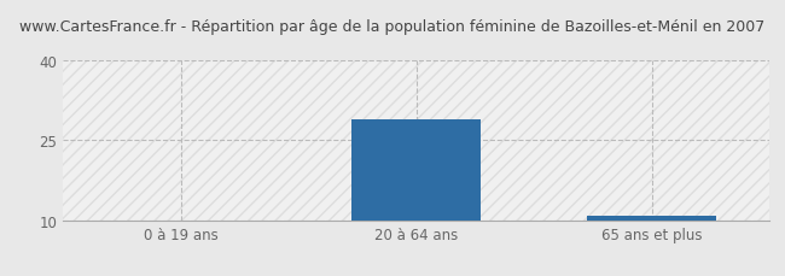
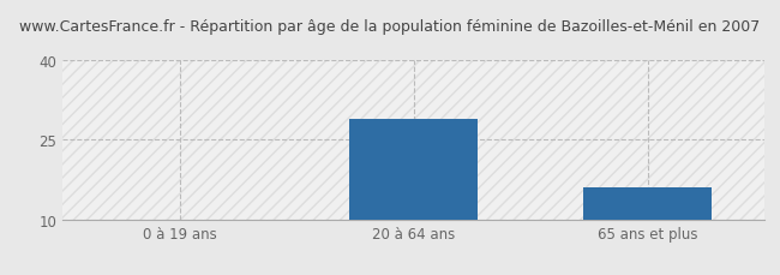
65 ans et plus: 11 -> 16
